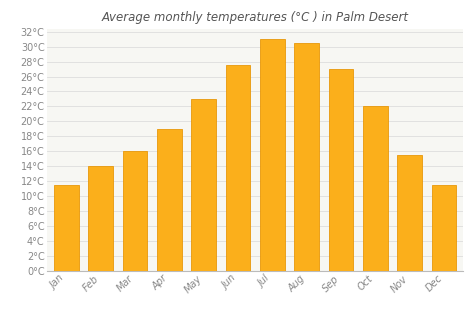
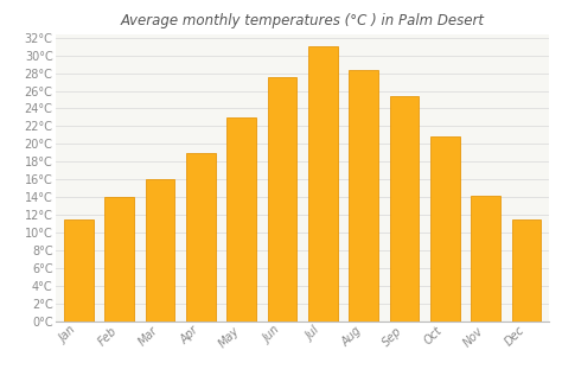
Aug: 30.5°C -> 28.4°C
Sep: 27.0°C -> 25.4°C
Oct: 22.0°C -> 20.8°C
Nov: 15.5°C -> 14.2°C
